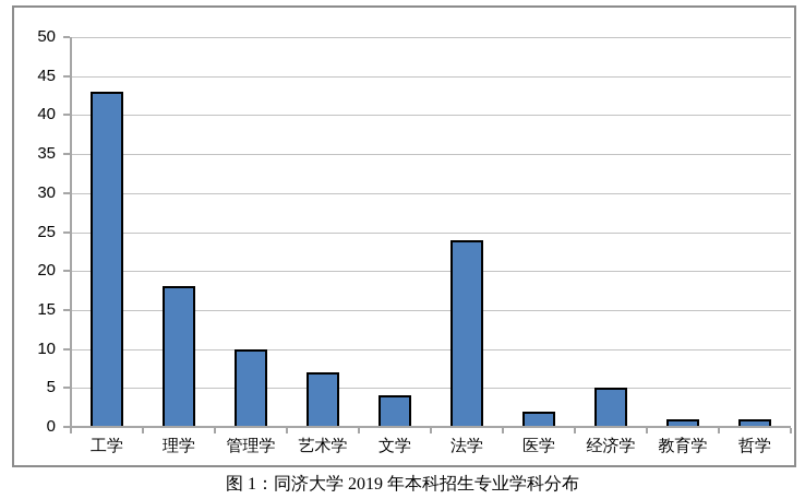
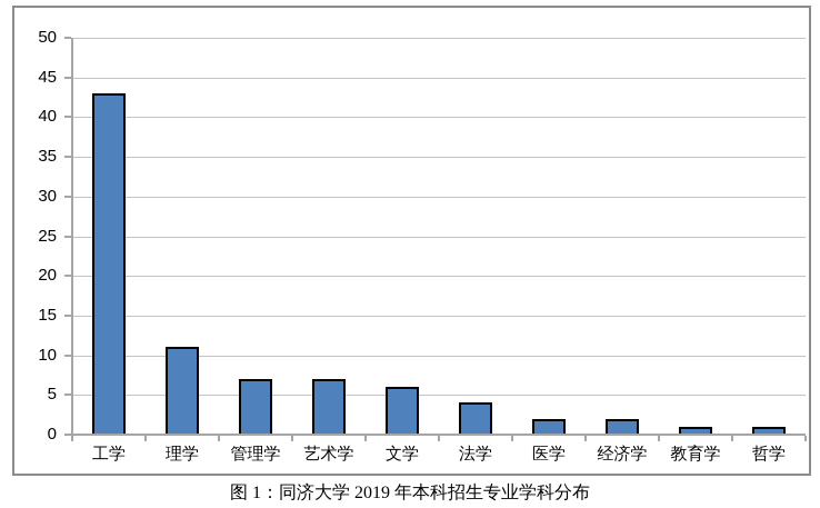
理学: 18 -> 11
管理学: 10 -> 7
文学: 4 -> 6
法学: 24 -> 4
经济学: 5 -> 2
